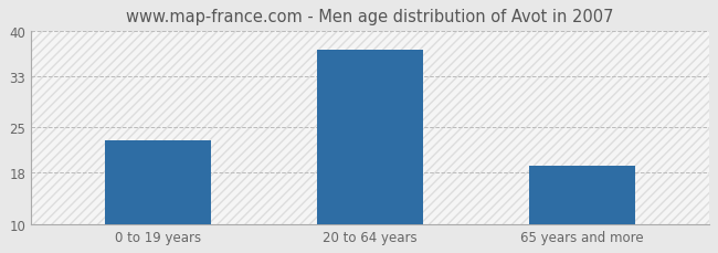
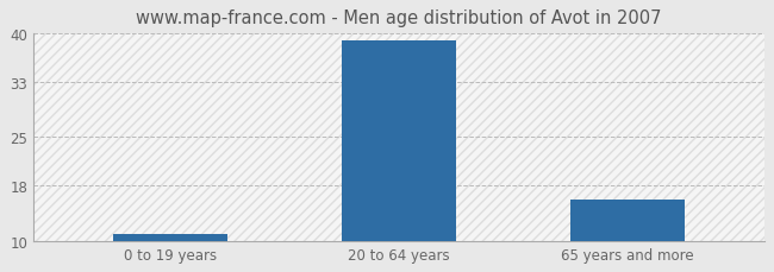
0 to 19 years: 23 -> 11
20 to 64 years: 37 -> 39
65 years and more: 19 -> 16
